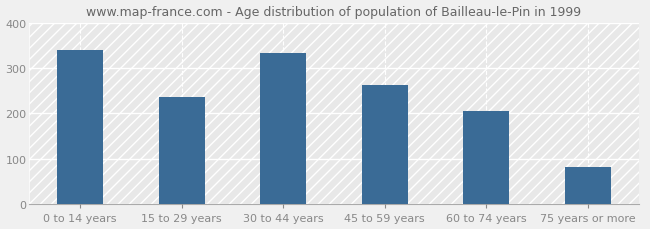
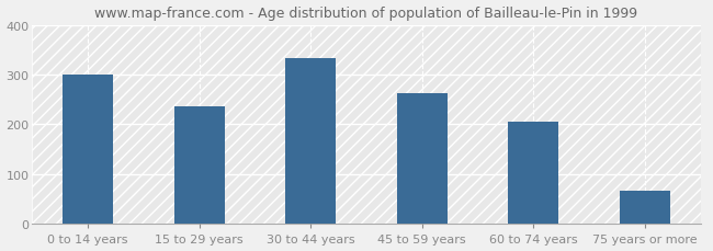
0 to 14 years: 340 -> 300
75 years or more: 82 -> 65
